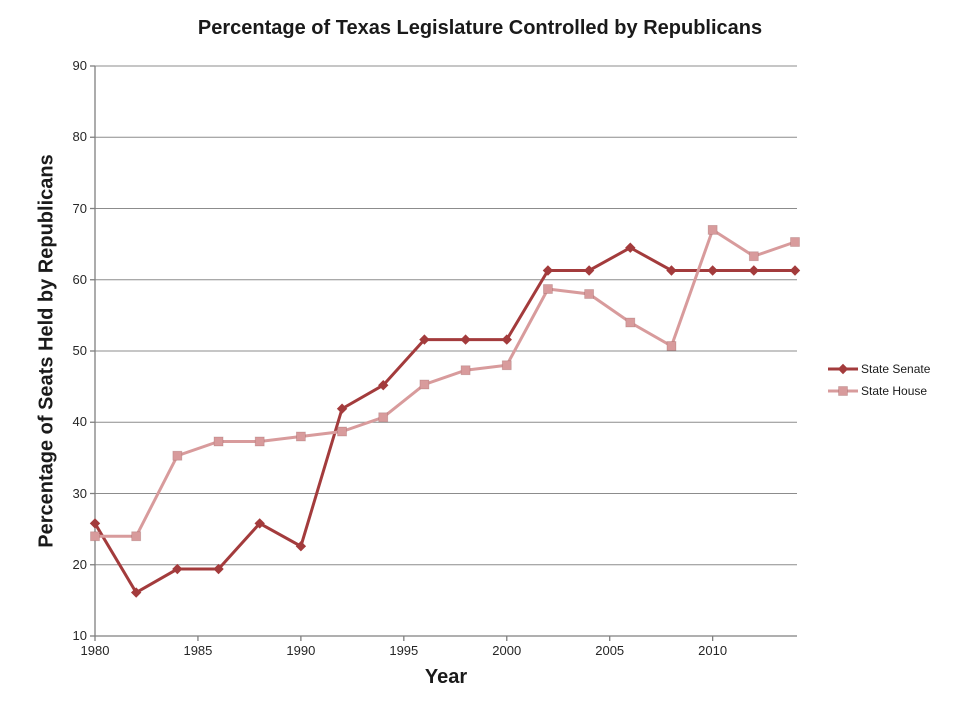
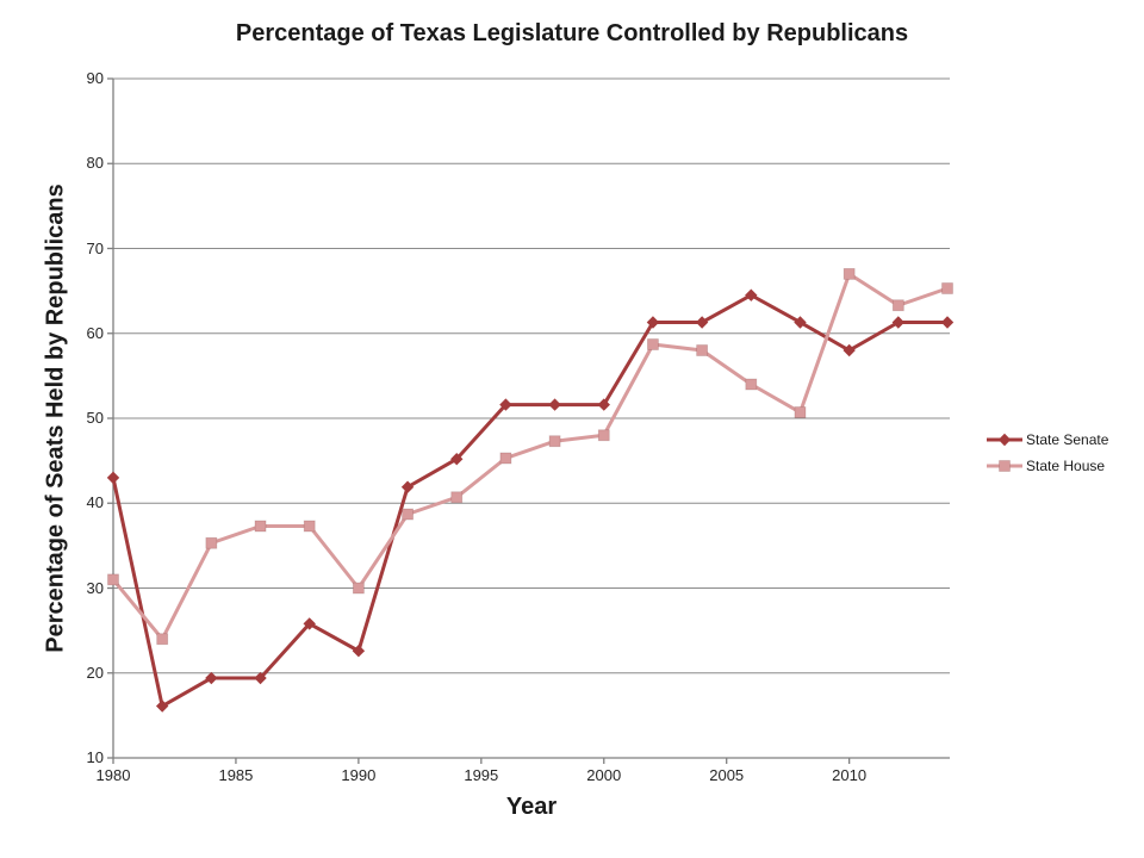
State Senate/1980: 26 -> 43
State House/1980: 24 -> 31
State House/1990: 38 -> 30
State Senate/2010: 61 -> 58
